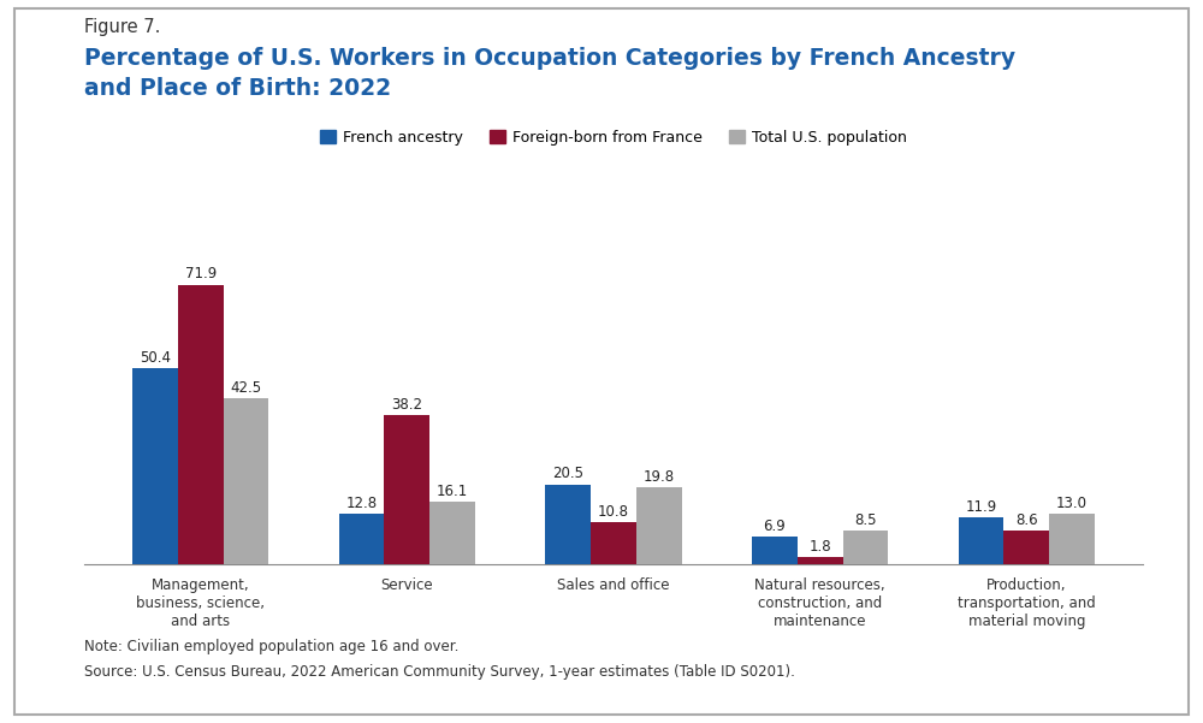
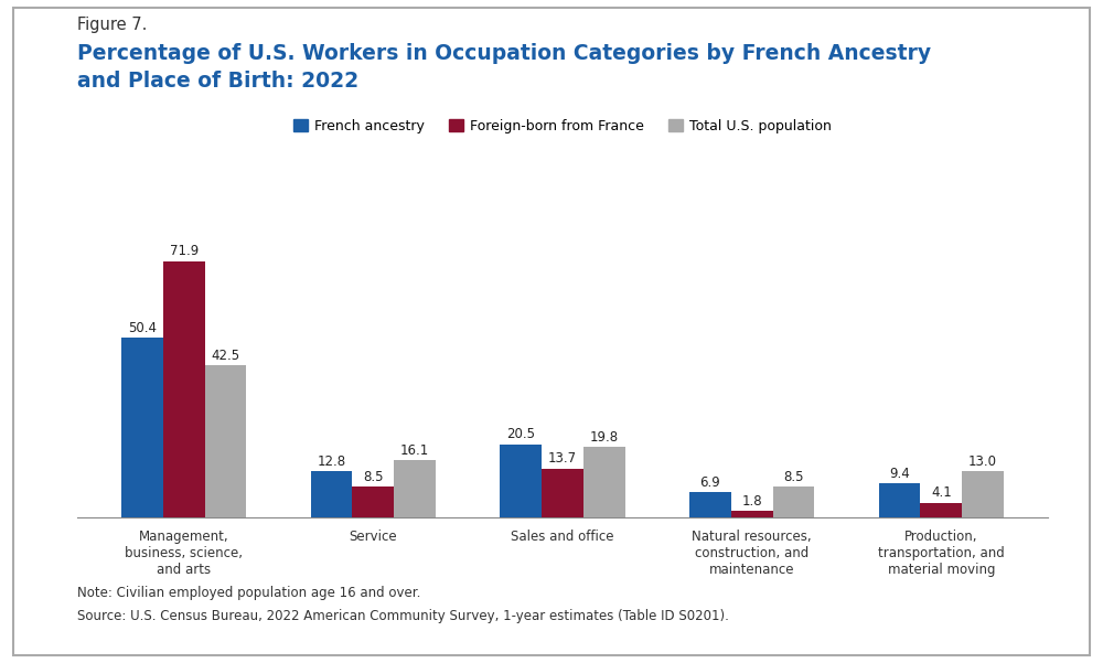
Foreign-born from France/Service: 38.2 -> 8.5
Foreign-born from France/Sales and office: 10.8 -> 13.7
French ancestry/Production, transportation, and material moving: 11.9 -> 9.4
Foreign-born from France/Production, transportation, and material moving: 8.6 -> 4.1
